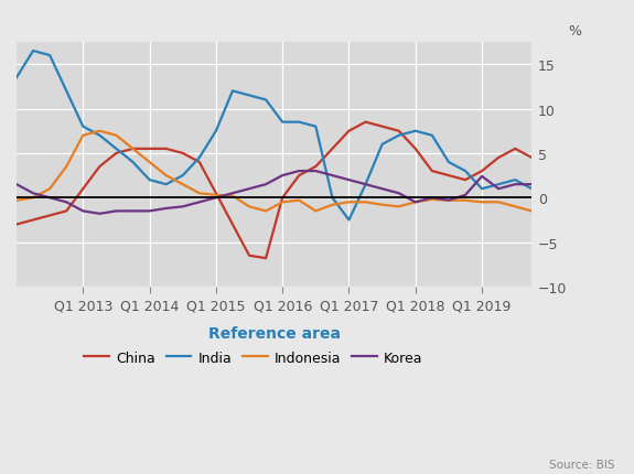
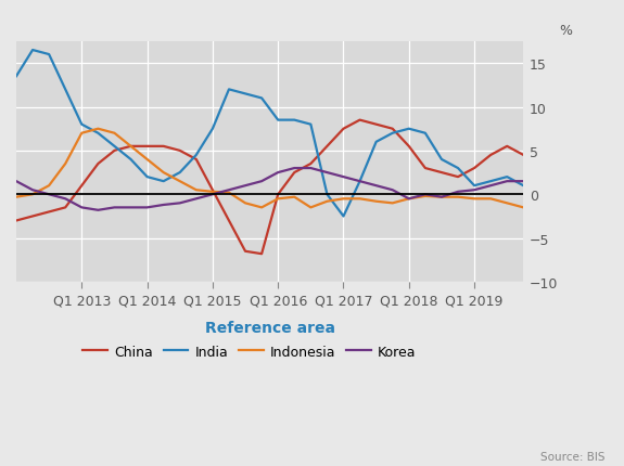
Korea/Q1 2019: 2.4 -> 0.5
